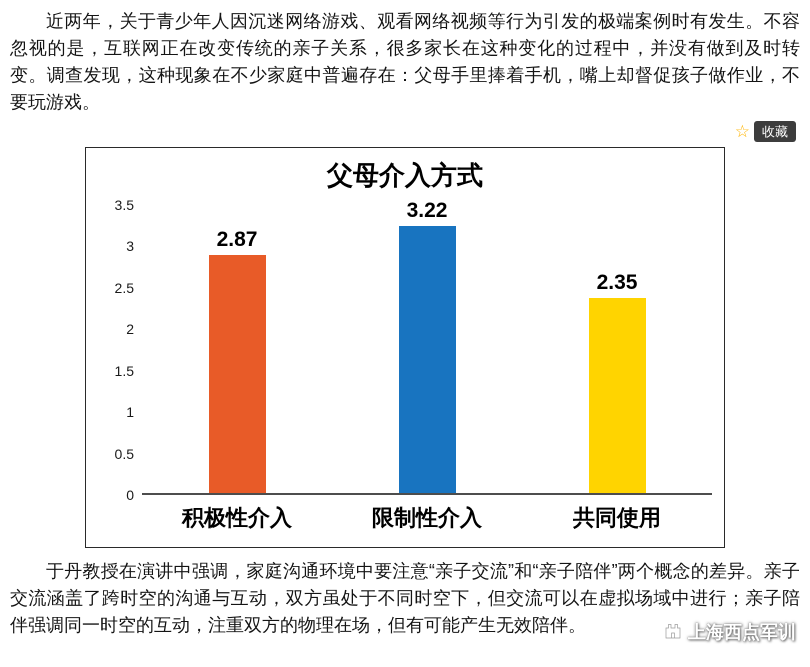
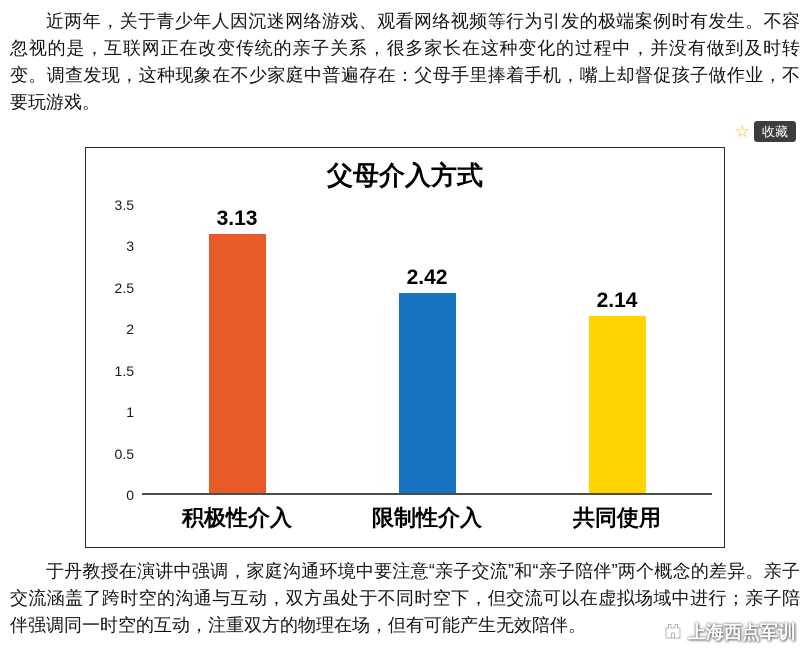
积极性介入: 2.87 -> 3.13
限制性介入: 3.22 -> 2.42
共同使用: 2.35 -> 2.14
